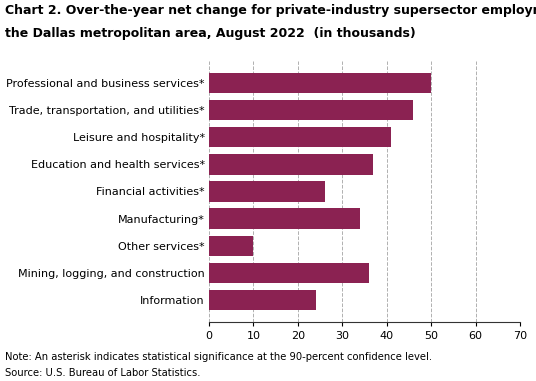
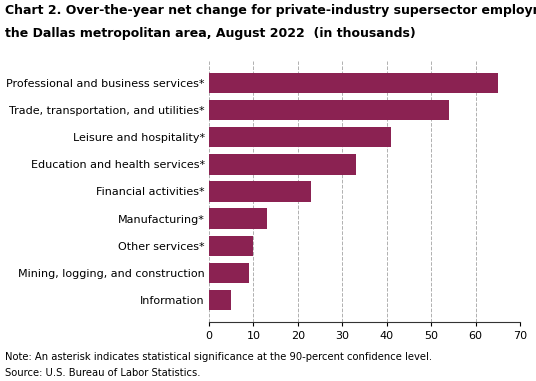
Professional and business services*: 50 -> 65
Trade, transportation, and utilities*: 46 -> 54
Education and health services*: 37 -> 33
Financial activities*: 26 -> 23
Manufacturing*: 34 -> 13
Mining, logging, and construction: 36 -> 9
Information: 24 -> 5
